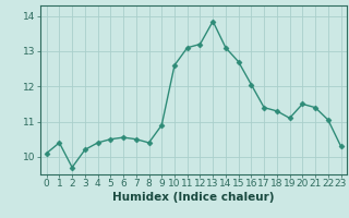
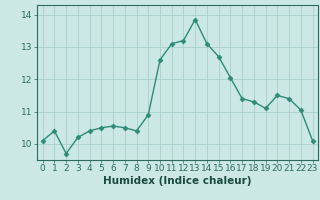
23: 10.30 -> 10.10
